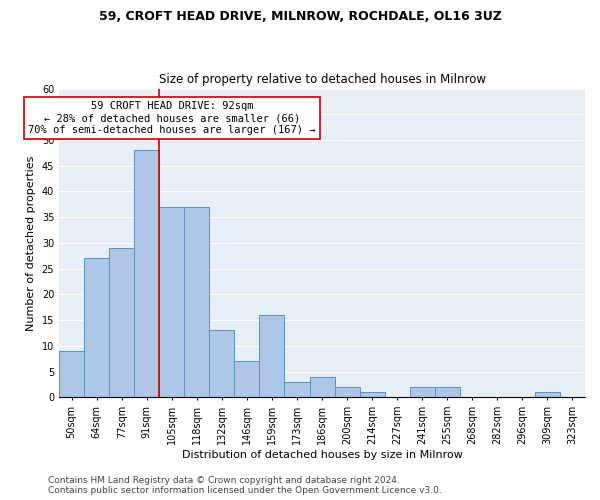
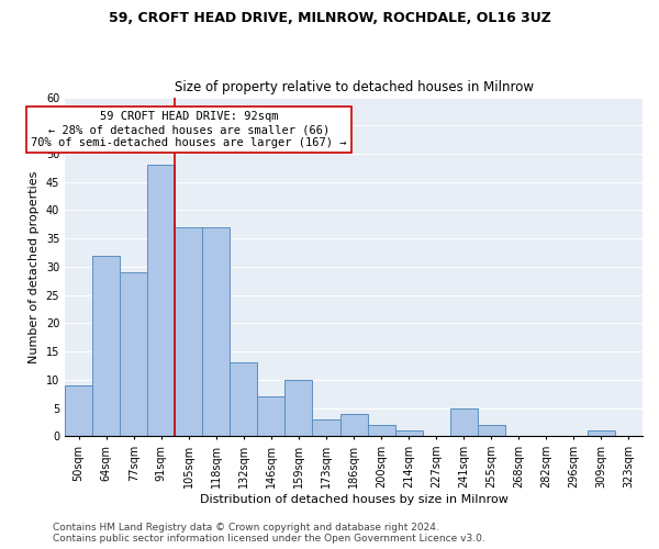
64sqm: 27 -> 32
159sqm: 16 -> 10
241sqm: 2 -> 5
